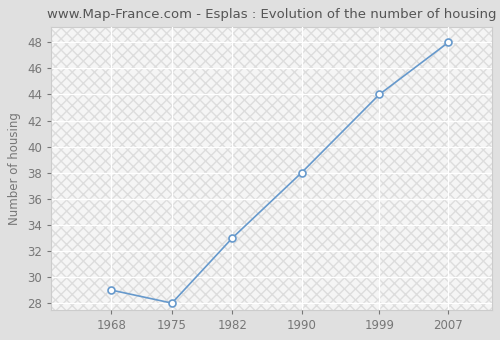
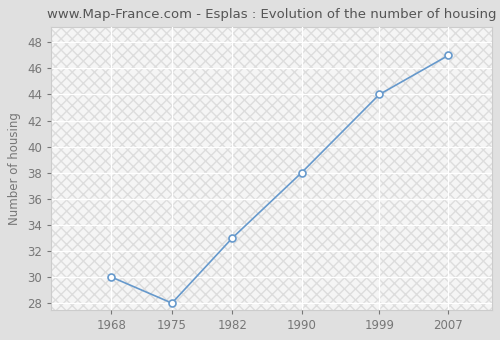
1968: 29 -> 30
2007: 48 -> 47
